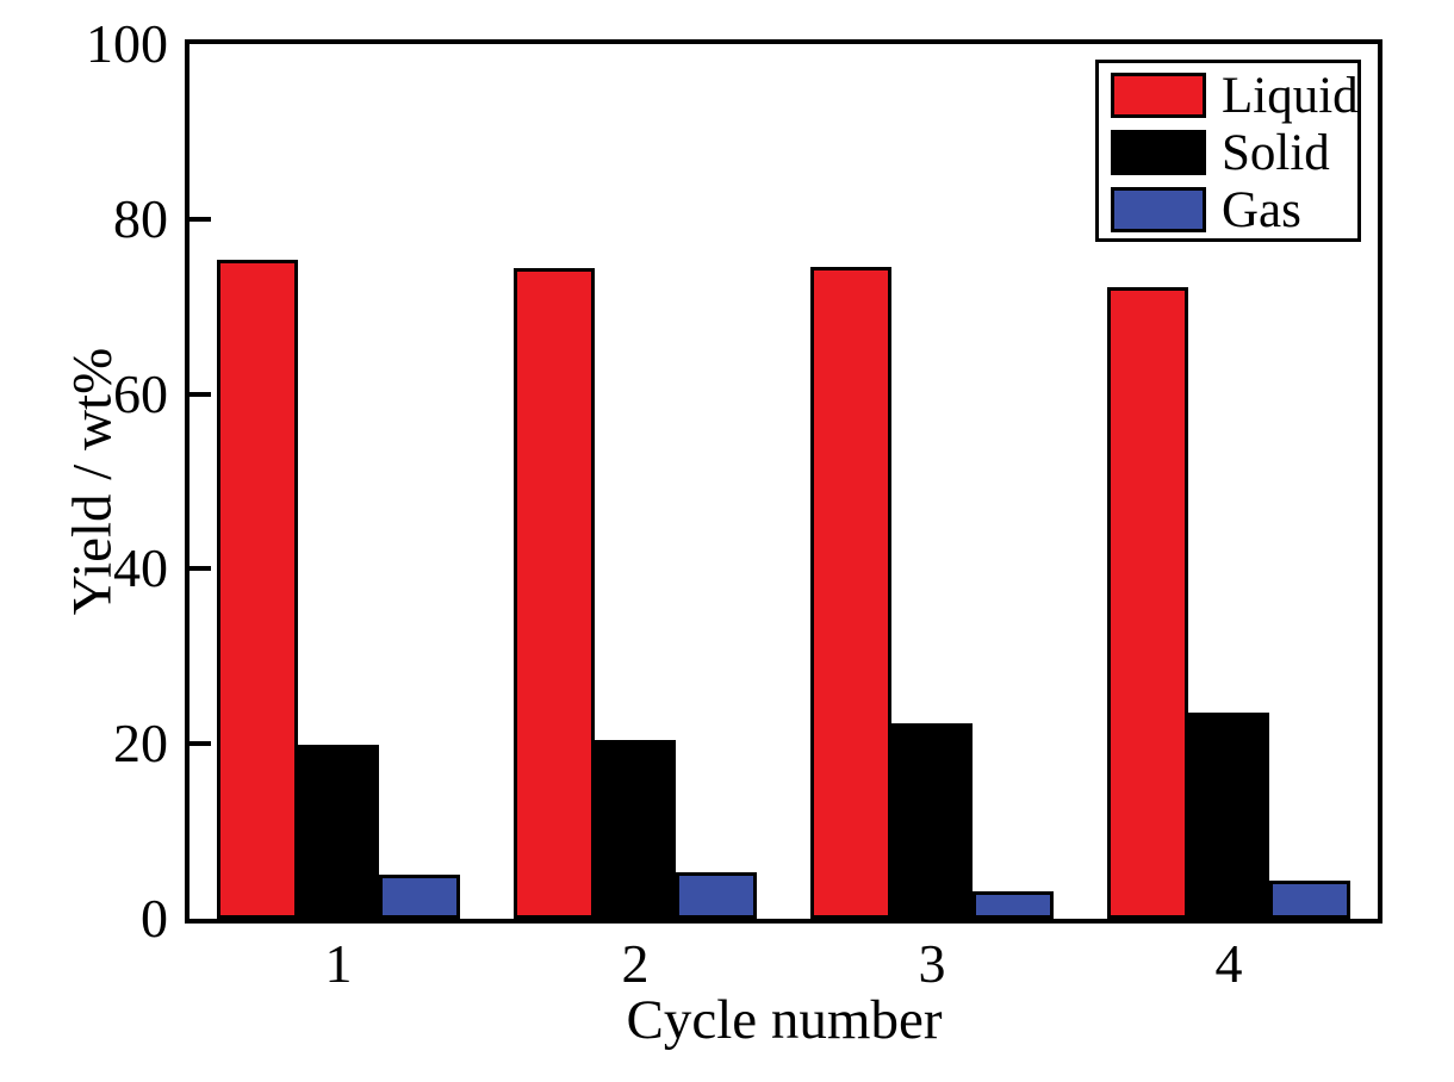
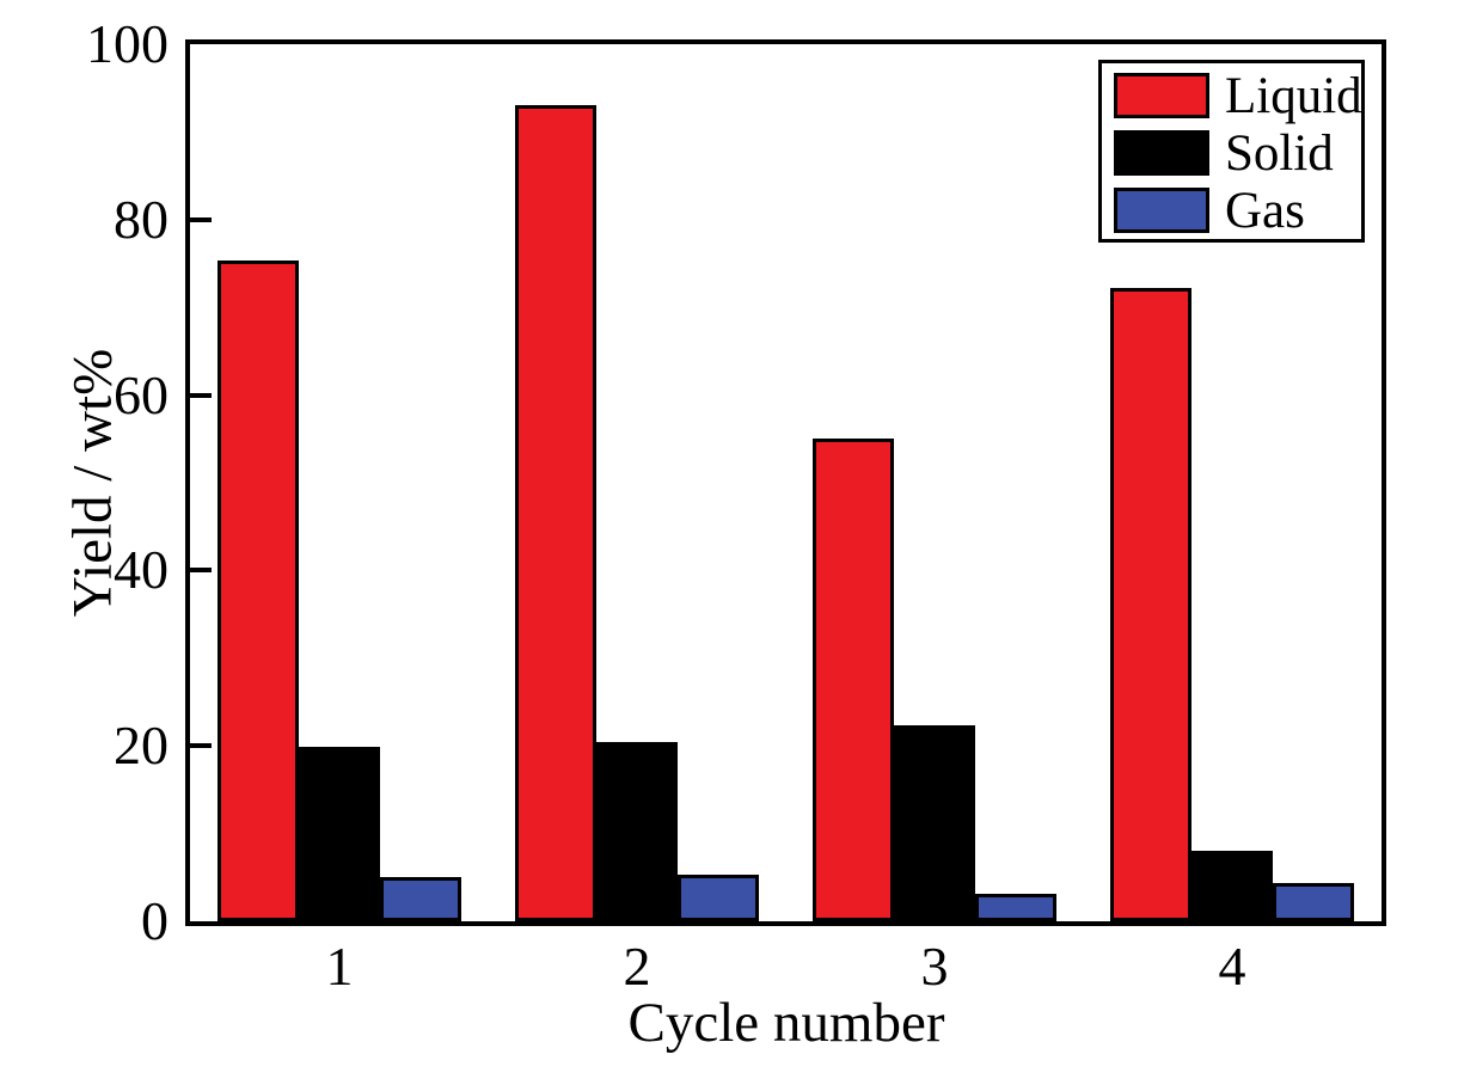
Liquid/2: 74 -> 93
Liquid/3: 74 -> 55
Solid/4: 24 -> 8
